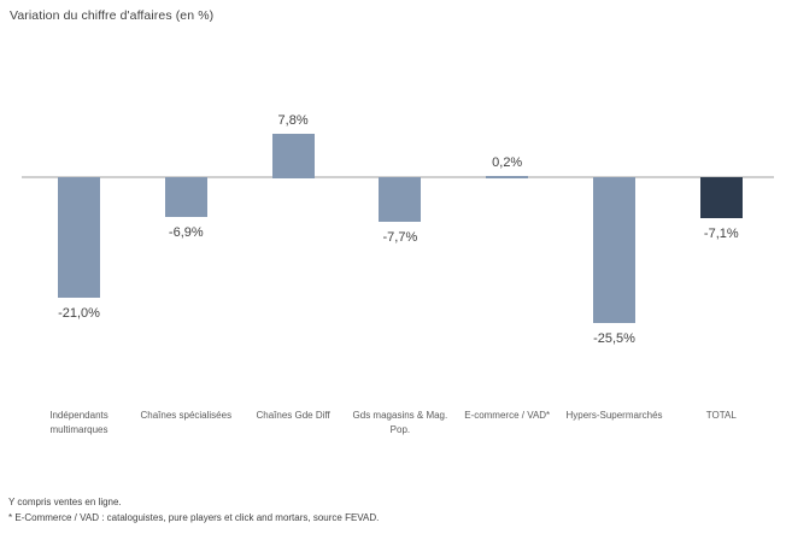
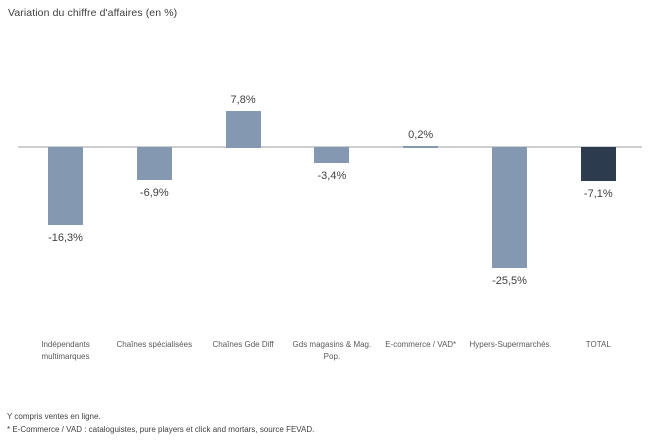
Indépendants multimarques: -21,0% -> -16,3%
Gds magasins & Mag. Pop.: -7,7% -> -3,4%
